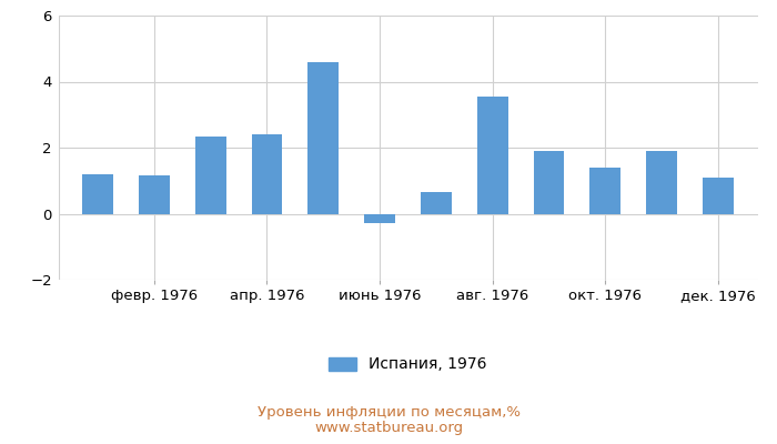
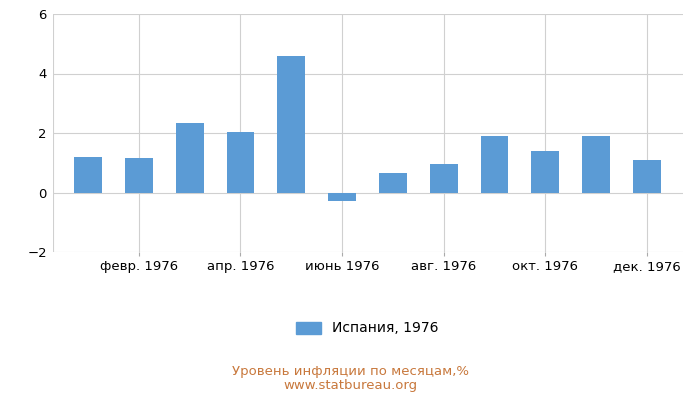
апр. 1976: 2.40 -> 2.05
авг. 1976: 3.55 -> 0.95
